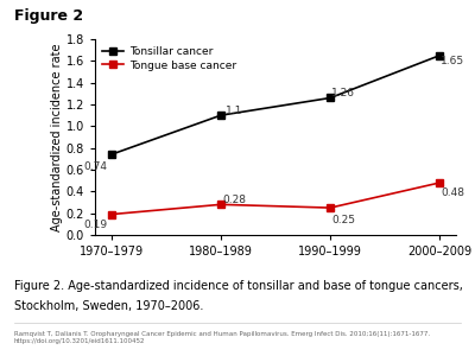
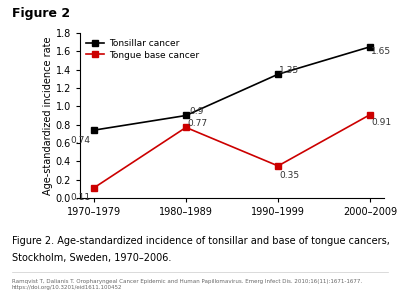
Tongue base cancer/1970–1979: 0.19 -> 0.11
Tonsillar cancer/1980–1989: 1.1 -> 0.9
Tongue base cancer/1980–1989: 0.28 -> 0.77
Tonsillar cancer/1990–1999: 1.26 -> 1.35
Tongue base cancer/1990–1999: 0.25 -> 0.35
Tongue base cancer/2000–2009: 0.48 -> 0.91
